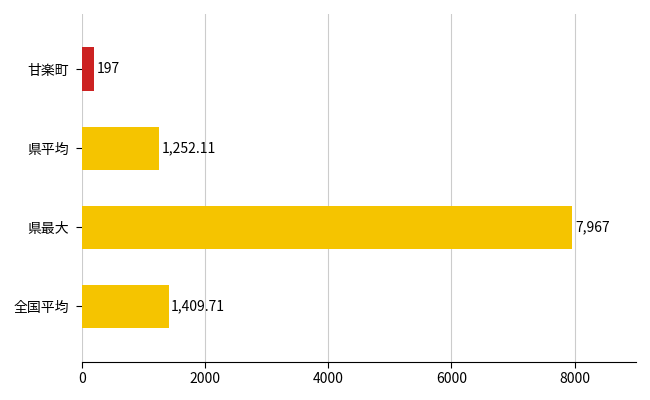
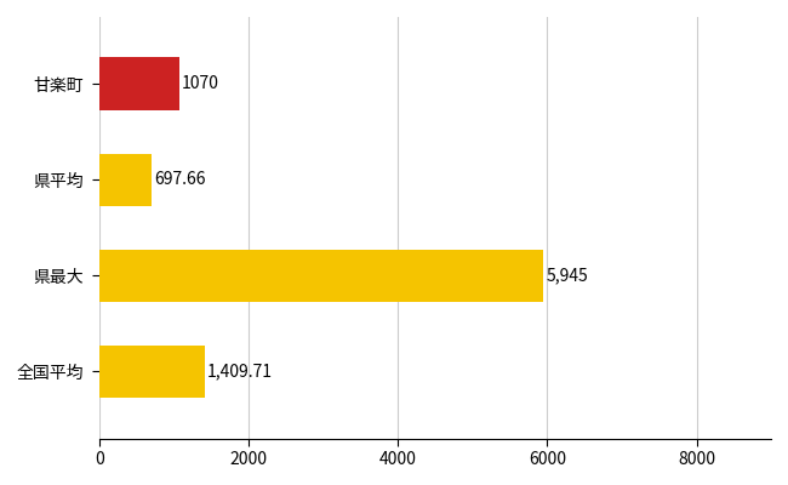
甘楽町: 197 -> 1070
県平均: 1,252.11 -> 697.66
県最大: 7,967 -> 5,945
